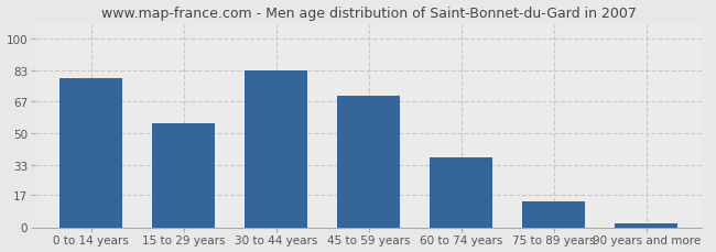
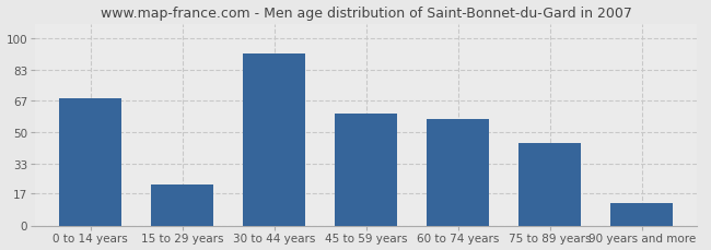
0 to 14 years: 79 -> 68
15 to 29 years: 55 -> 22
30 to 44 years: 83 -> 92
45 to 59 years: 70 -> 60
60 to 74 years: 37 -> 57
75 to 89 years: 14 -> 44
90 years and more: 2 -> 12
